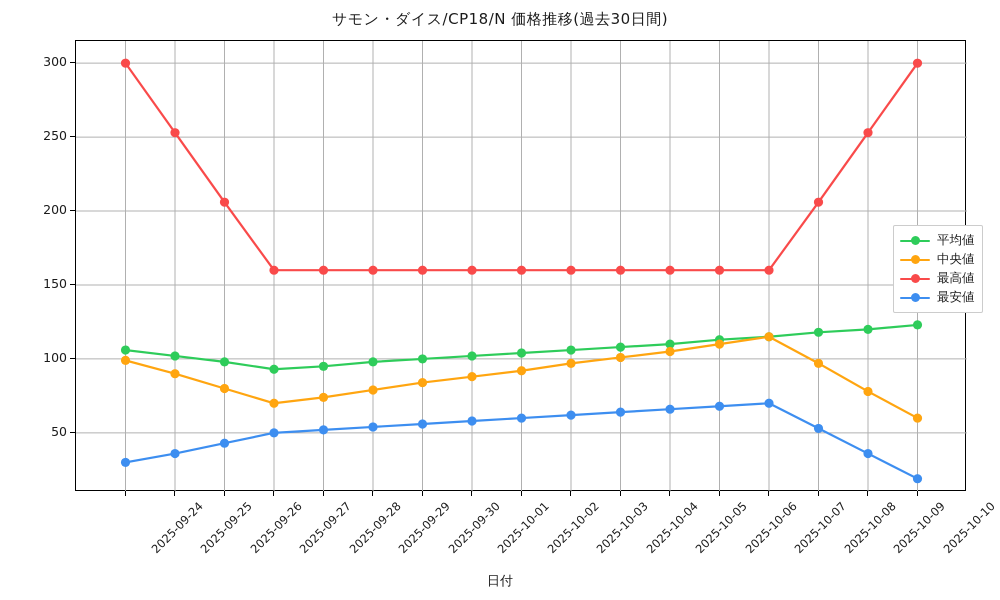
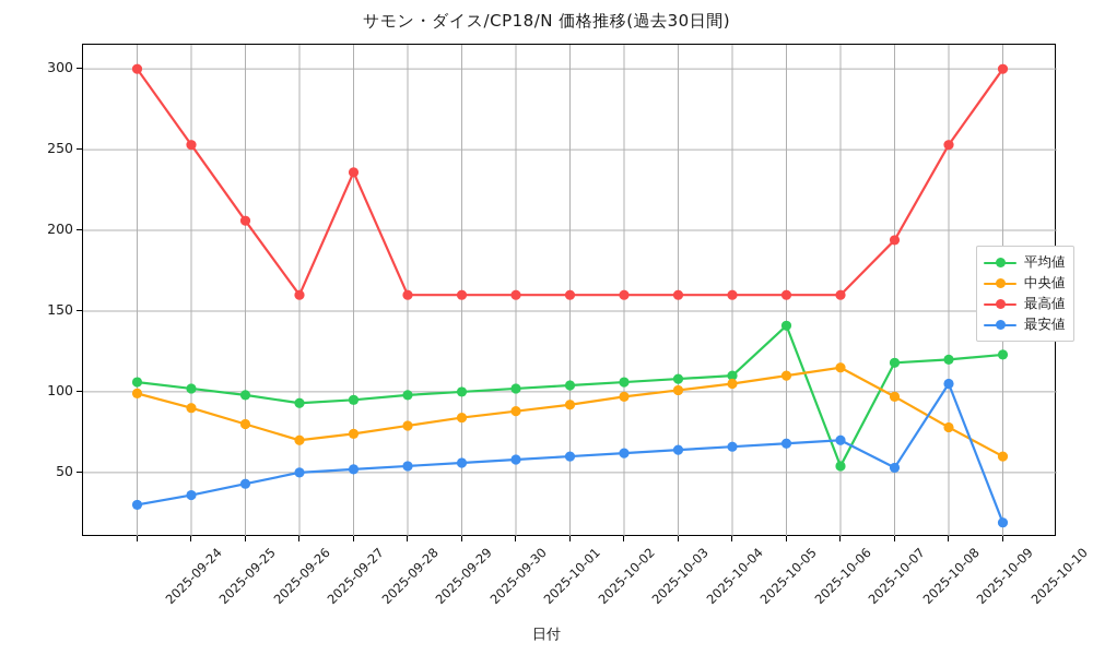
最高値/2025-09-28: 160 -> 236
平均値/2025-10-06: 113 -> 141
平均値/2025-10-07: 115 -> 54
最高値/2025-10-08: 206 -> 194
最安値/2025-10-09: 36 -> 105
